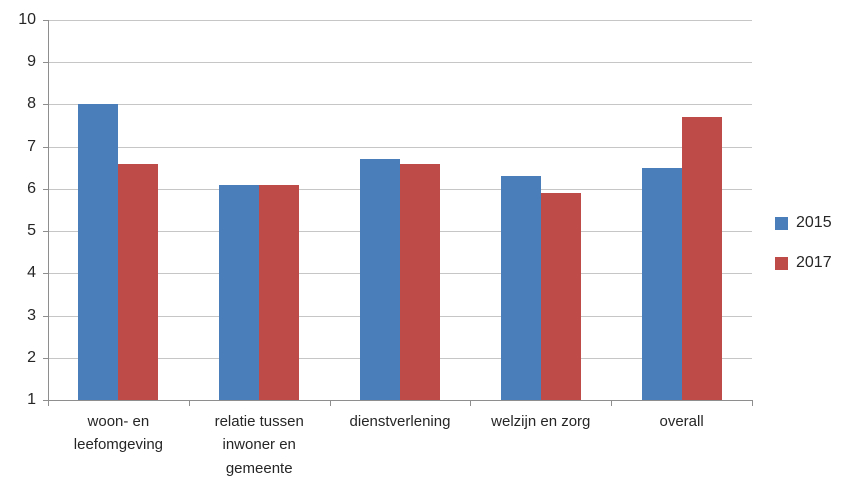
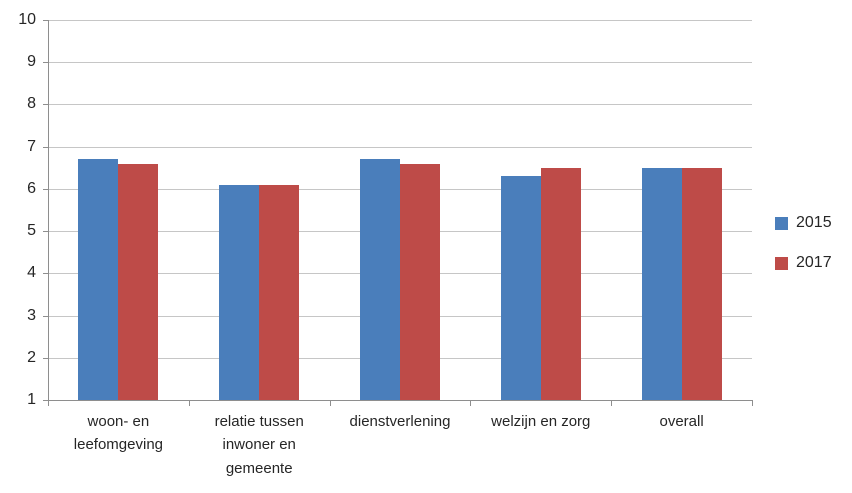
2015/woon- en leefomgeving: 8.0 -> 6.7
2017/welzijn en zorg: 5.9 -> 6.5
2017/overall: 7.7 -> 6.5
